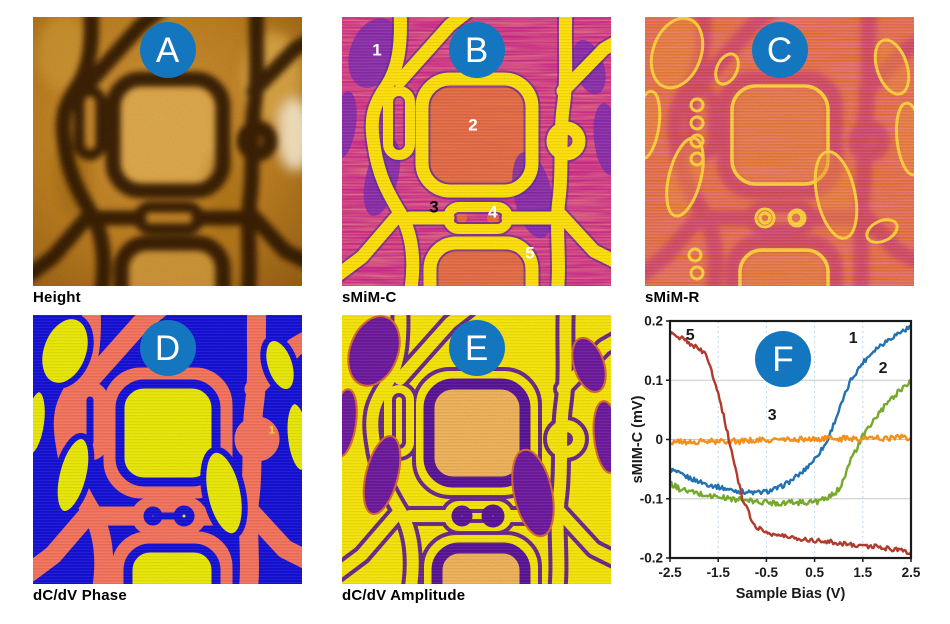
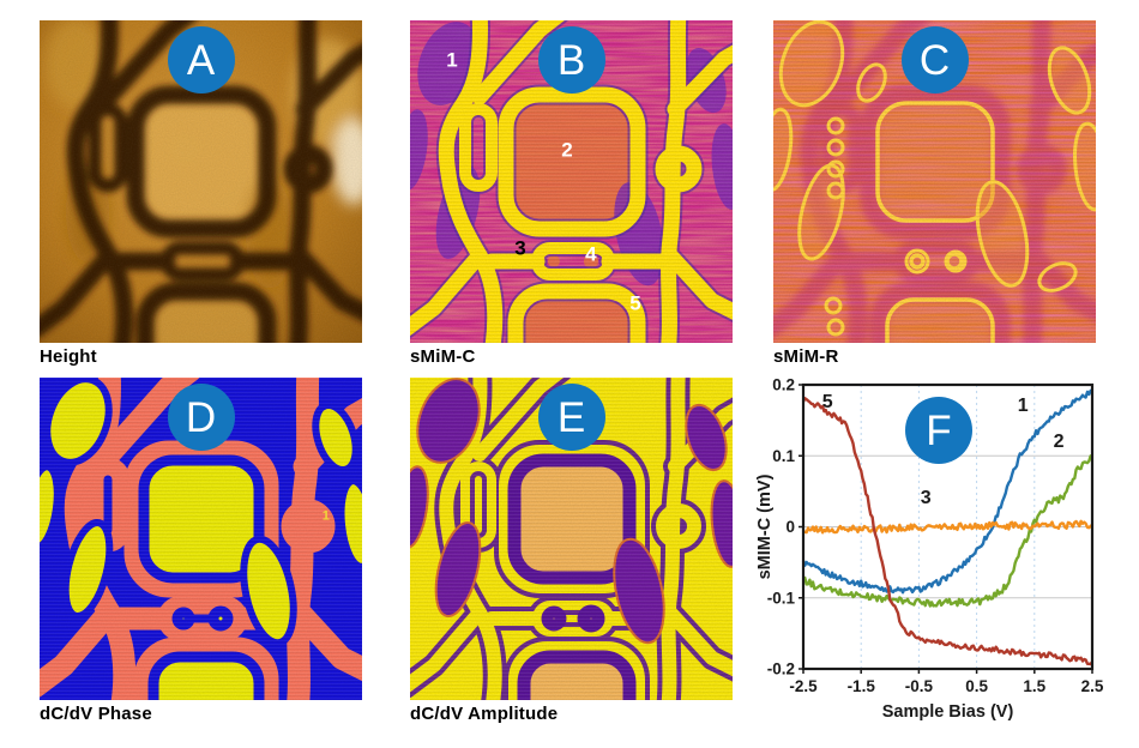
2/2: 0.06 -> 0.04
